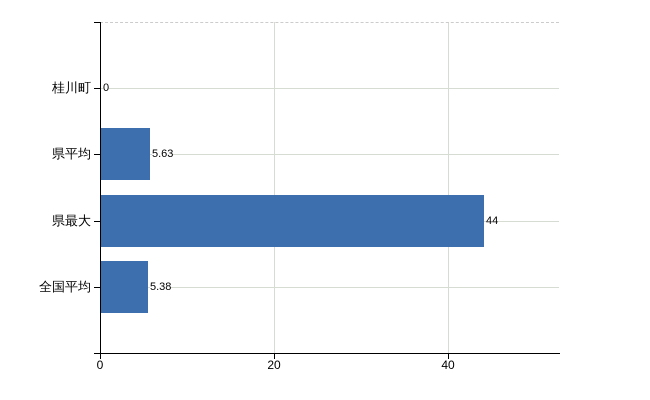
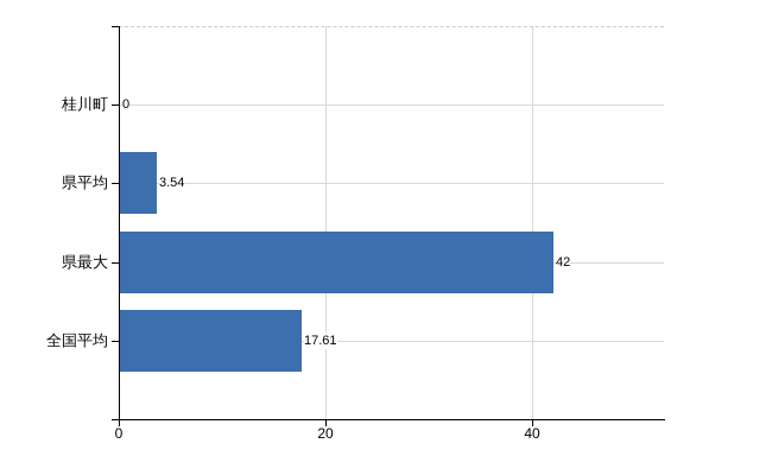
県平均: 5.63 -> 3.54
県最大: 44 -> 42
全国平均: 5.38 -> 17.61
